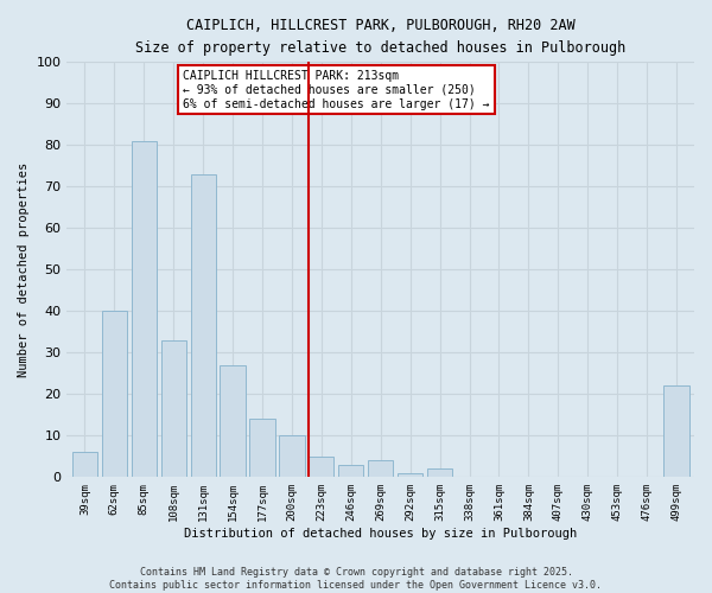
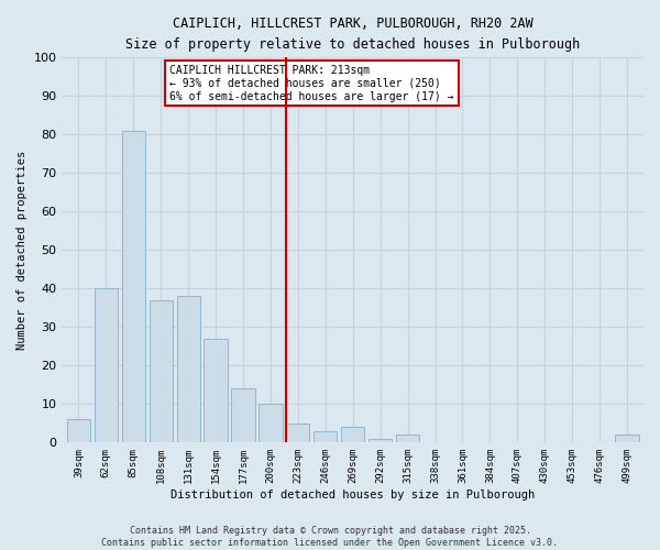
108sqm: 33 -> 37
131sqm: 73 -> 38
499sqm: 22 -> 2
